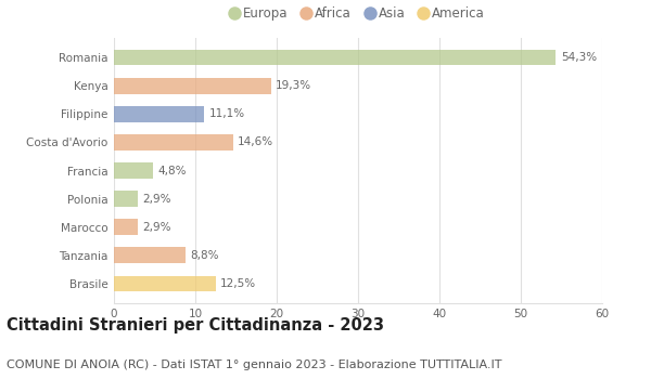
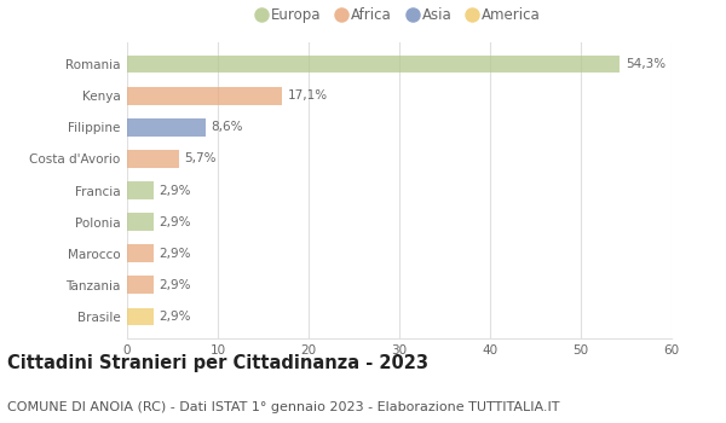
Kenya: 19,3% -> 17,1%
Filippine: 11,1% -> 8,6%
Costa d'Avorio: 14,6% -> 5,7%
Francia: 4,8% -> 2,9%
Tanzania: 8,8% -> 2,9%
Brasile: 12,5% -> 2,9%
